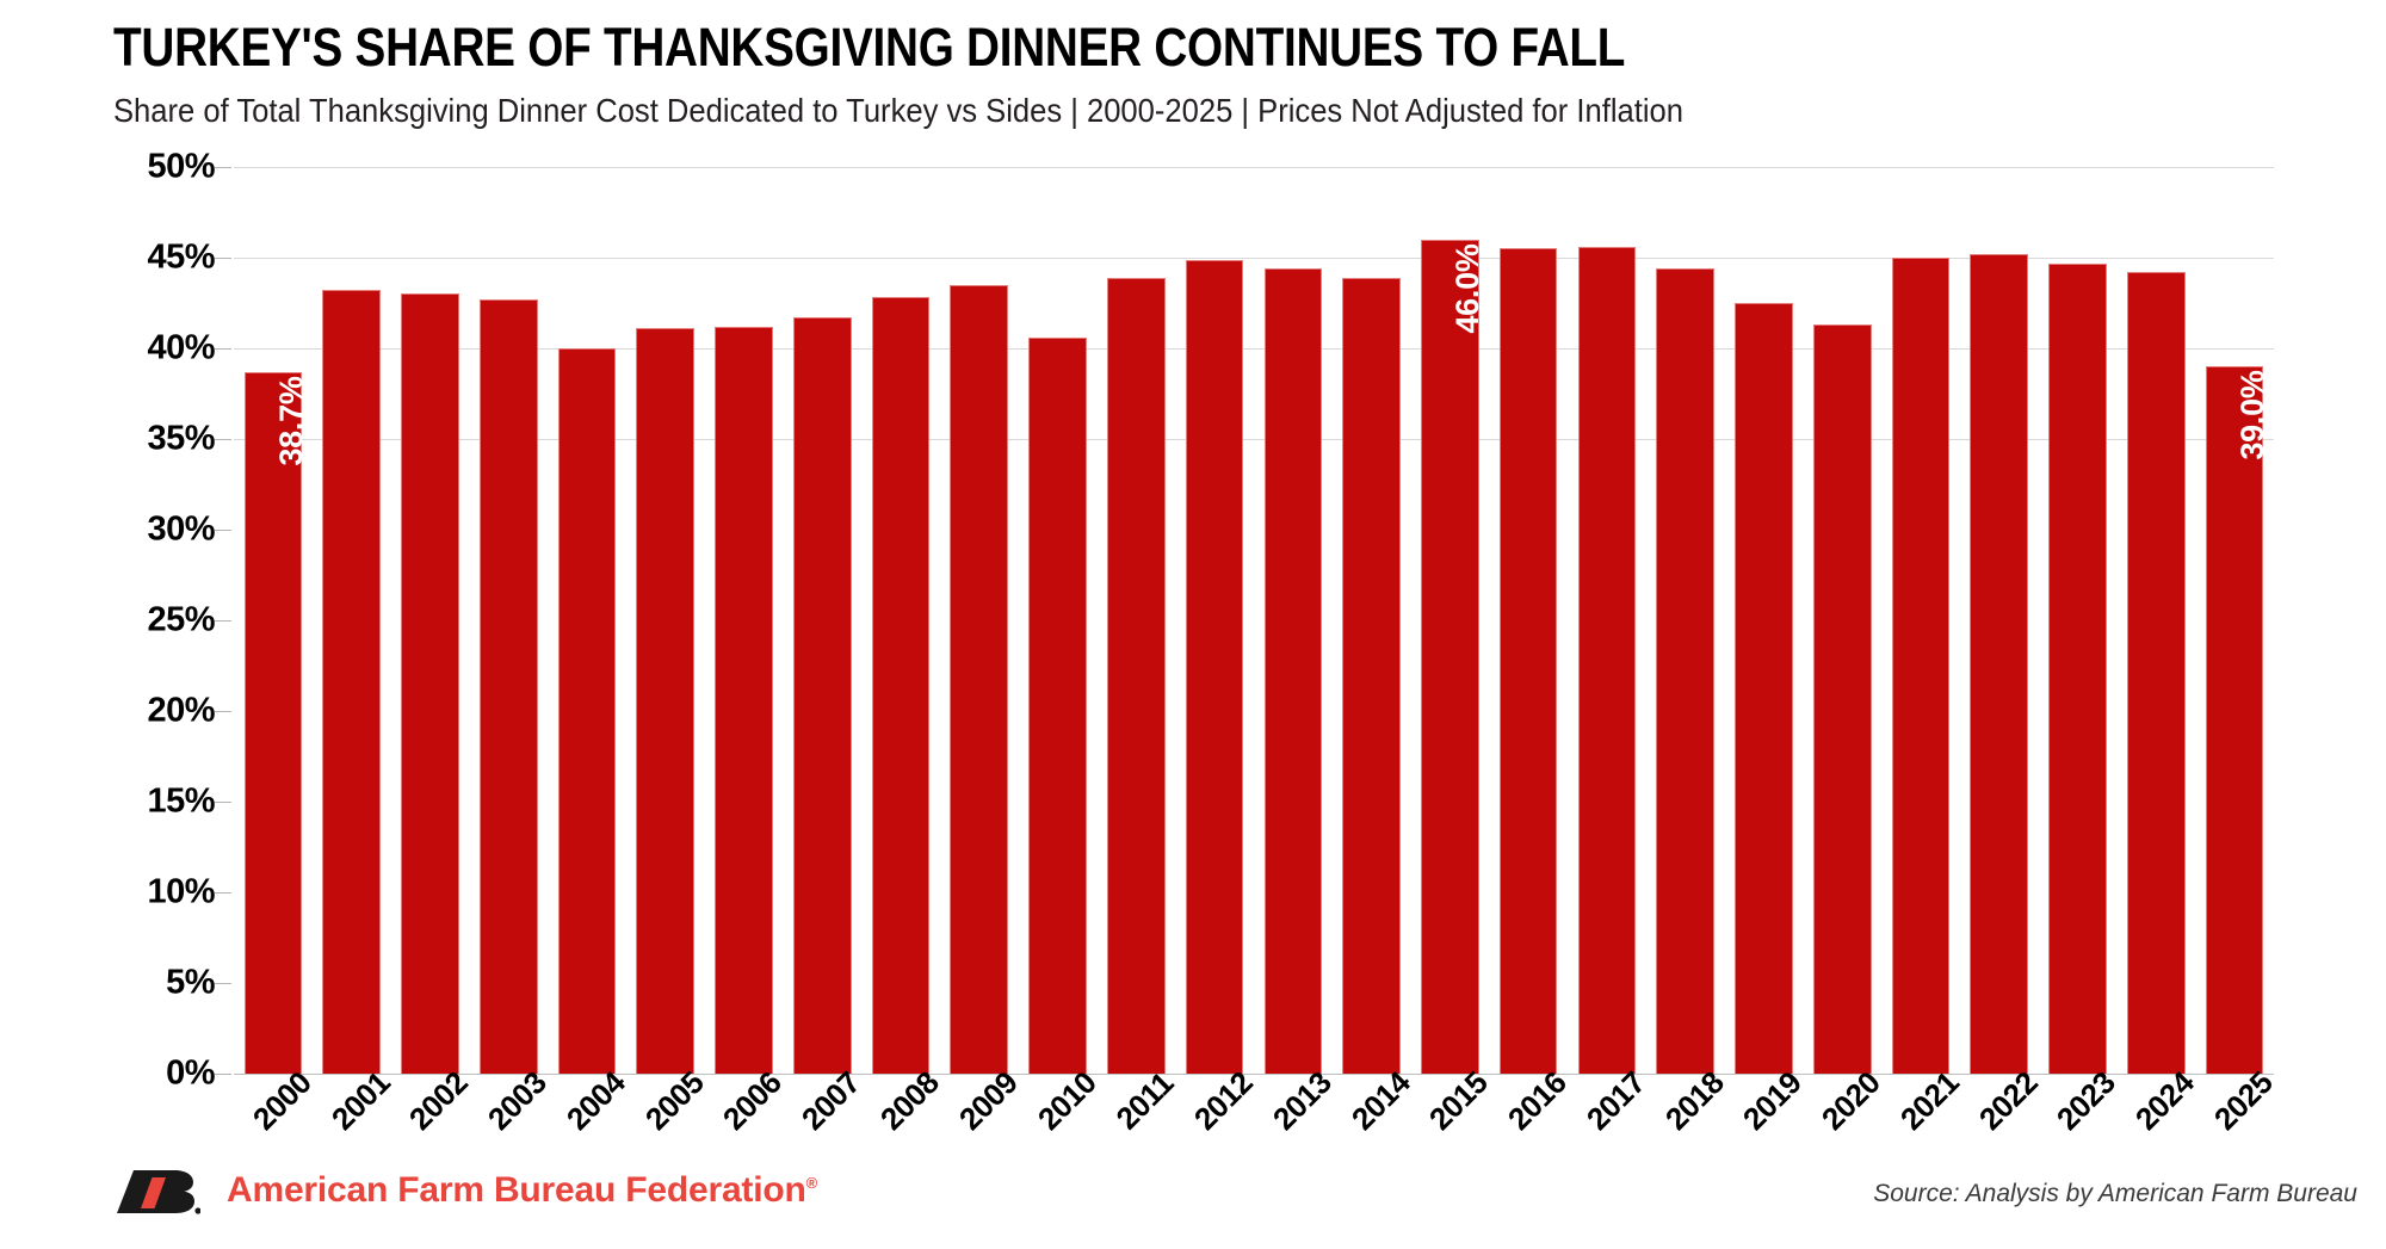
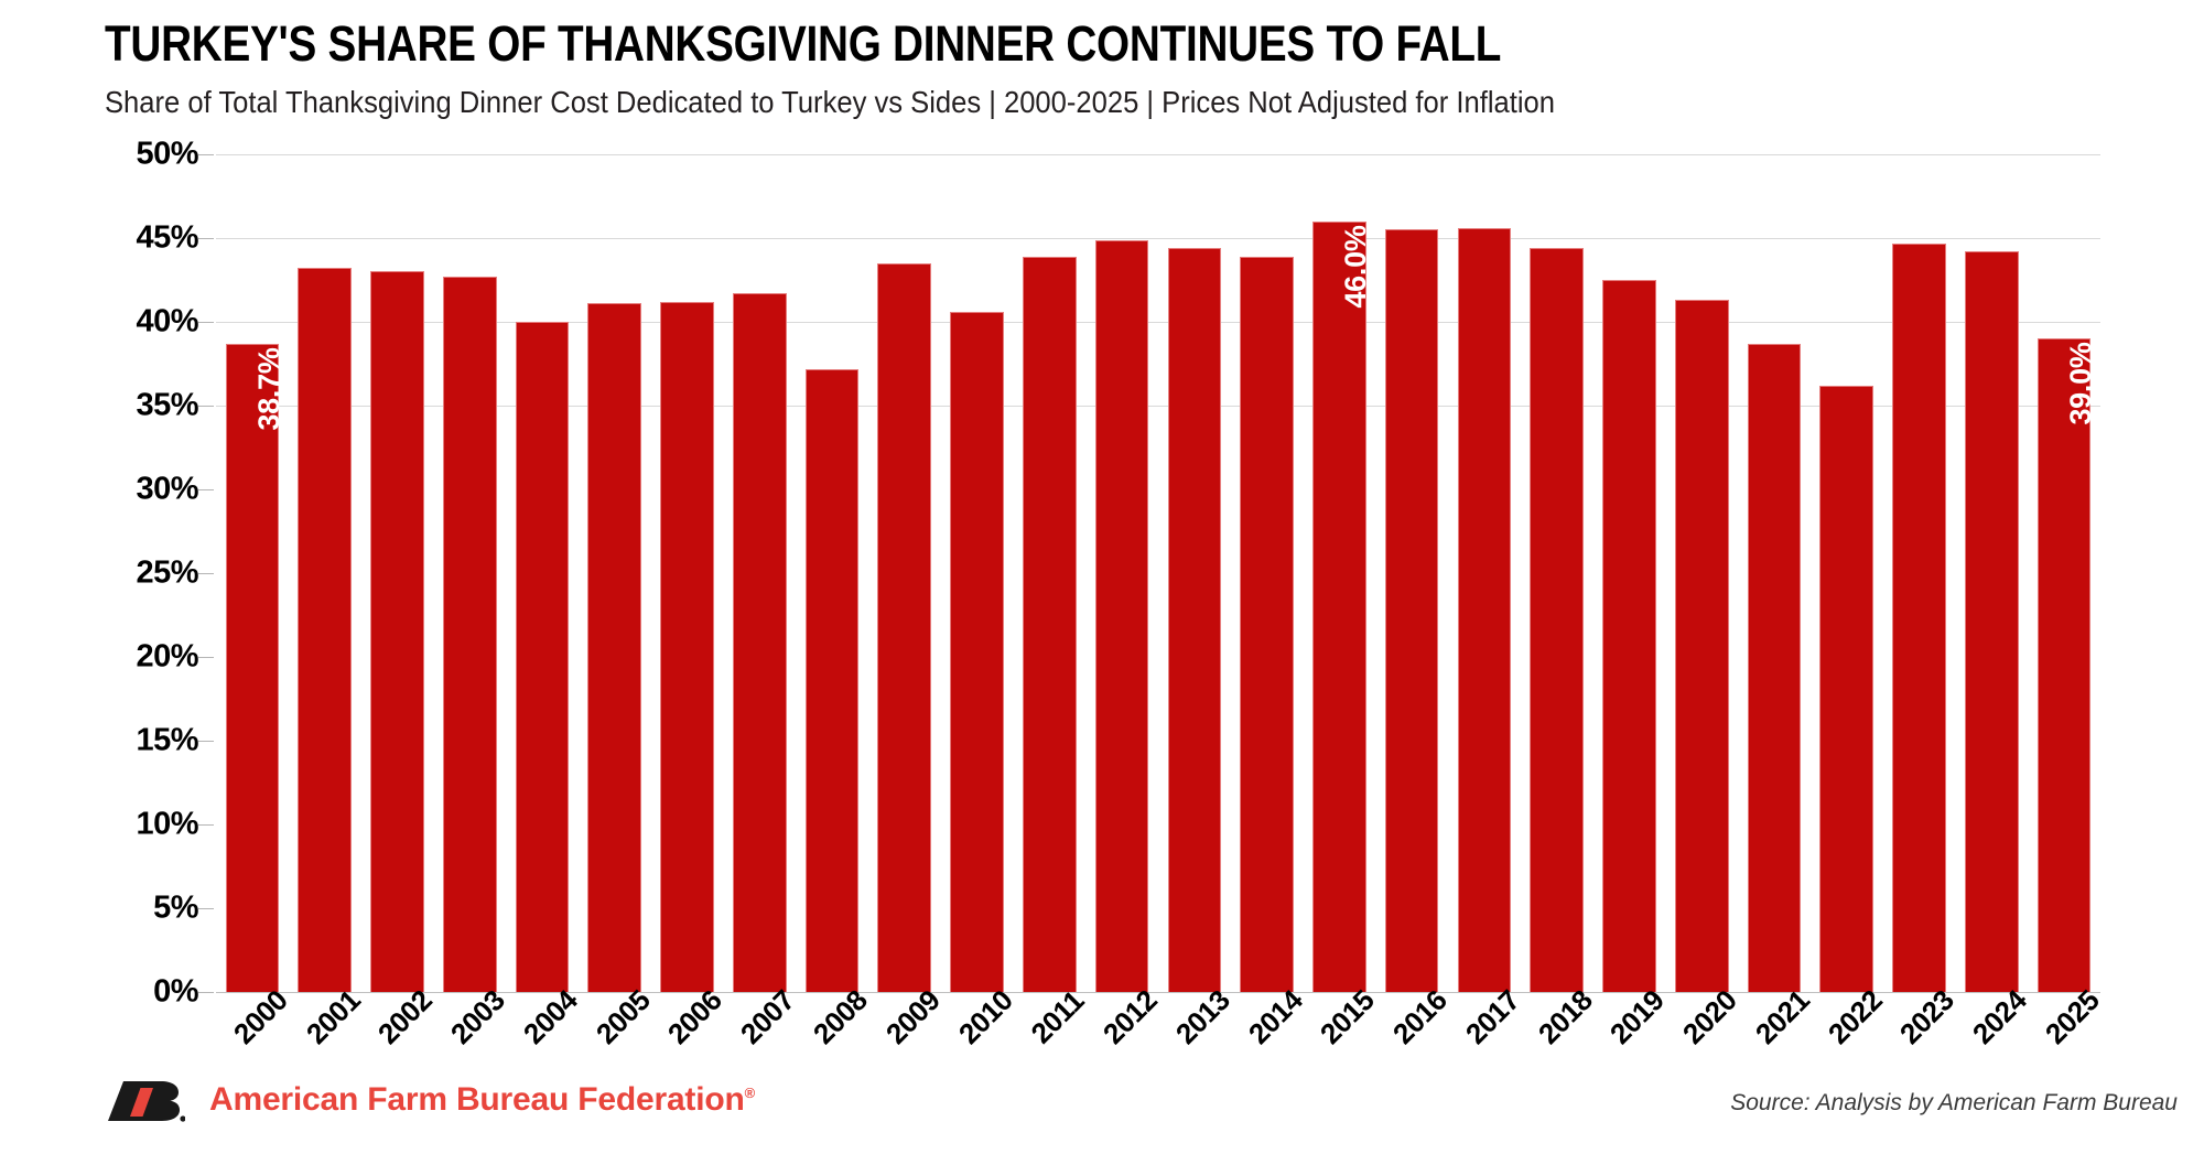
2008: 42.8% -> 37.2%
2021: 45.0% -> 38.7%
2022: 45.2% -> 36.2%
